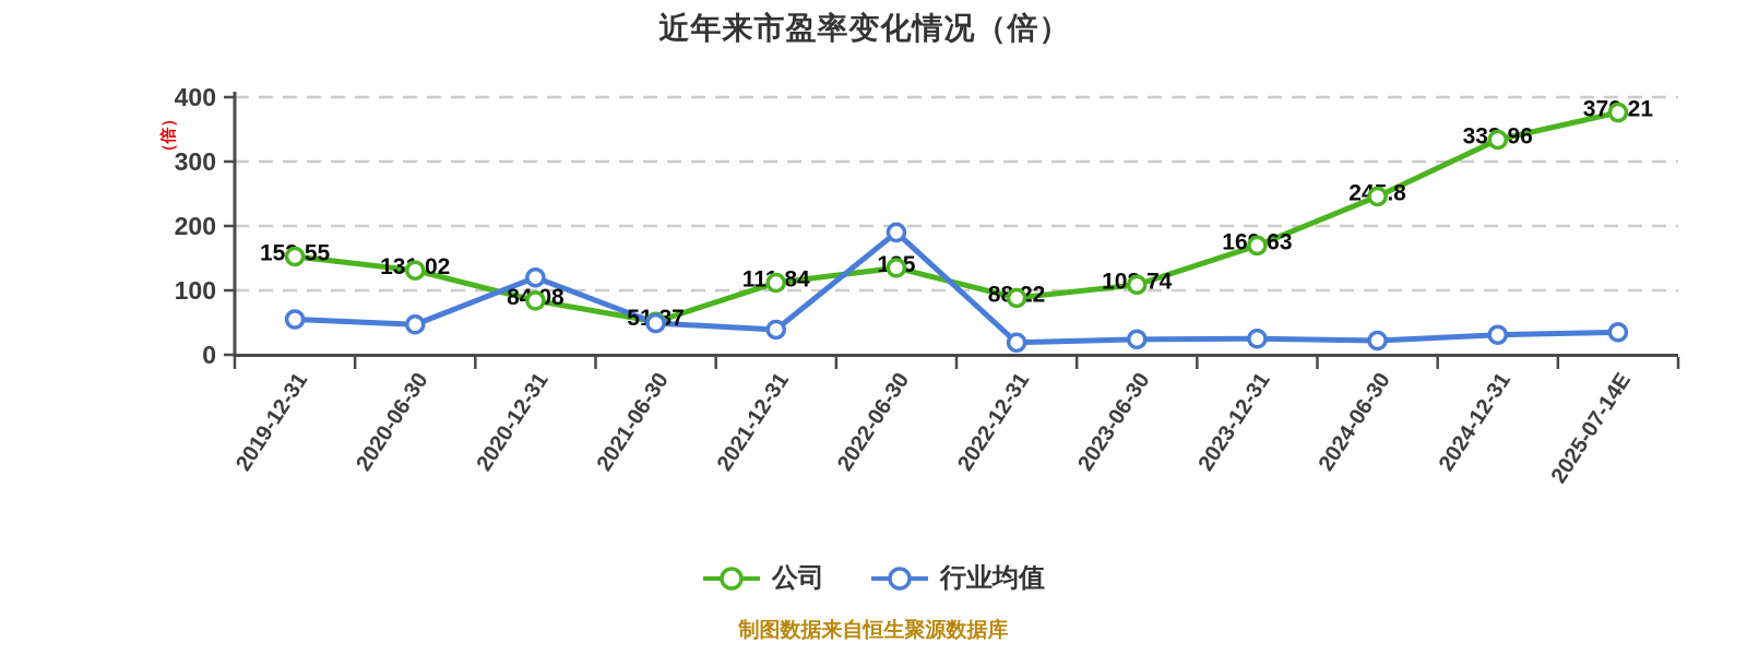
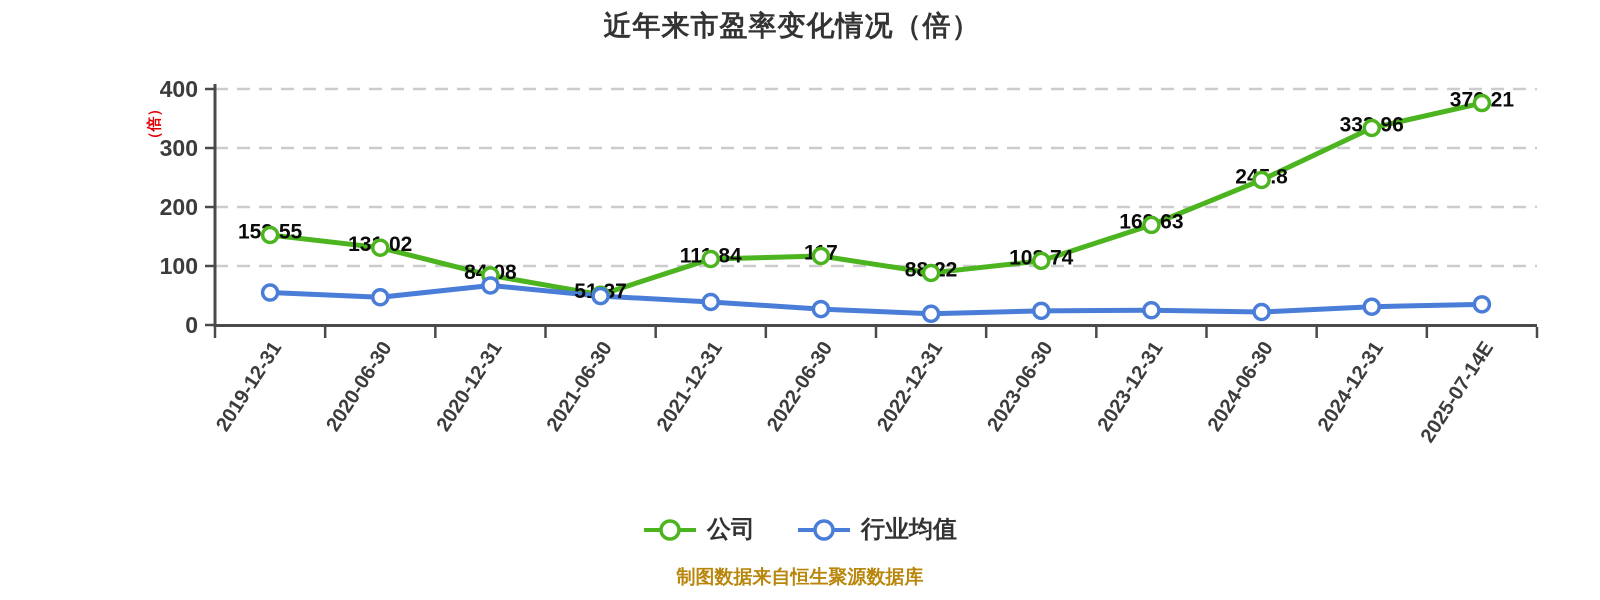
行业均值/2020-12-31: 120 -> 70
公司/2022-06-30: 135 -> 117
行业均值/2022-06-30: 190 -> 30
